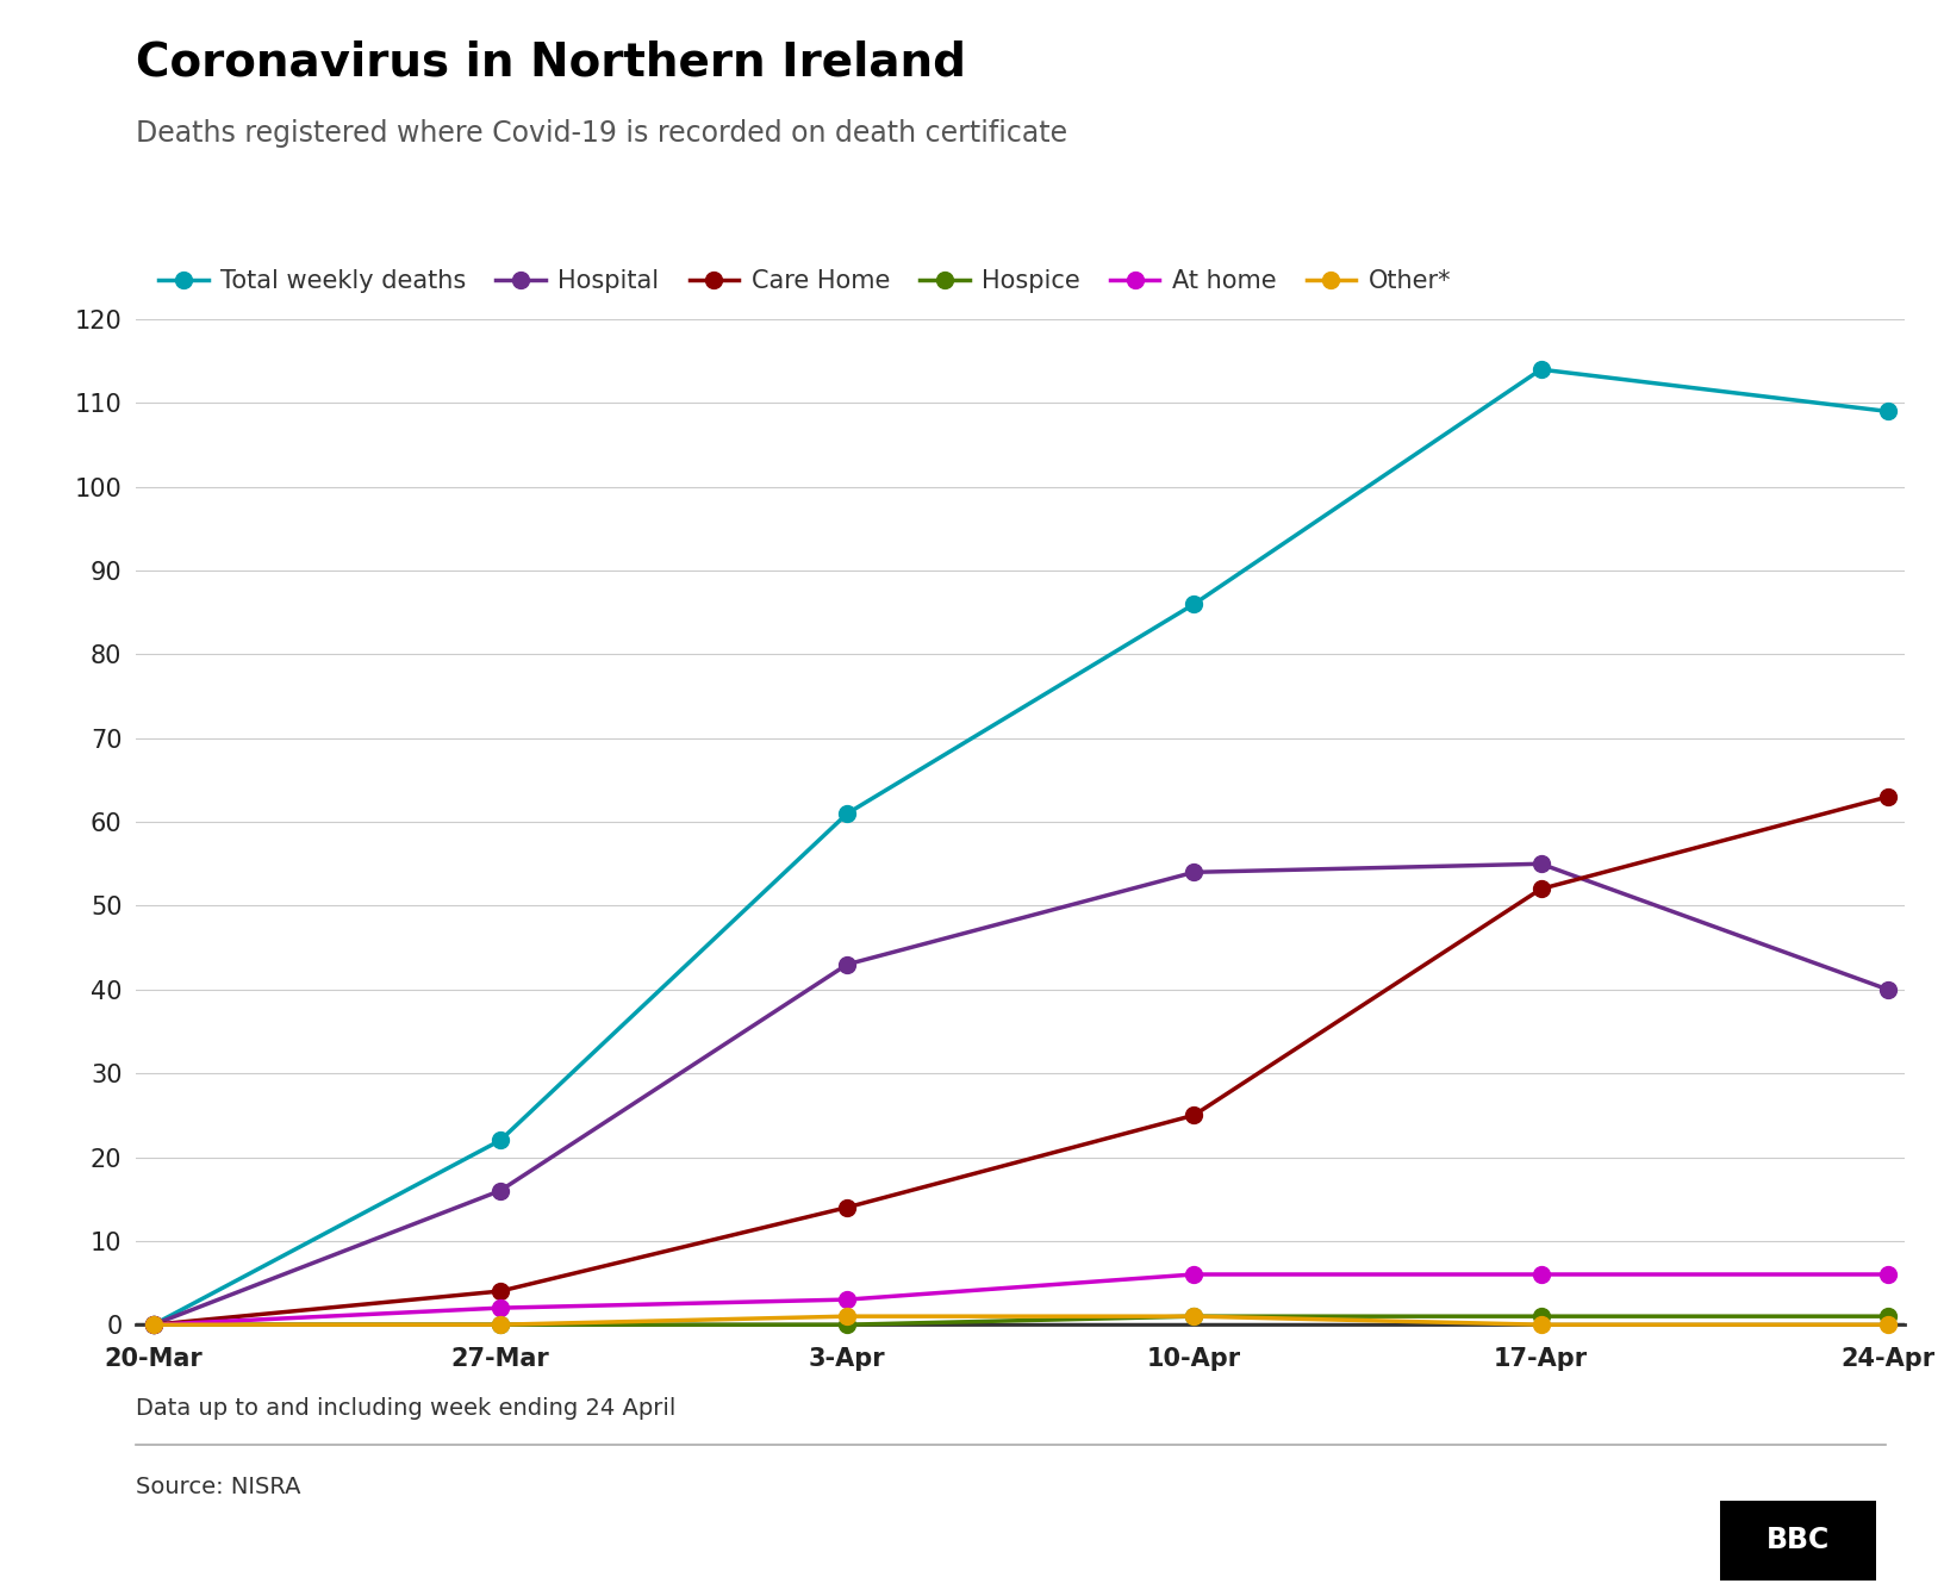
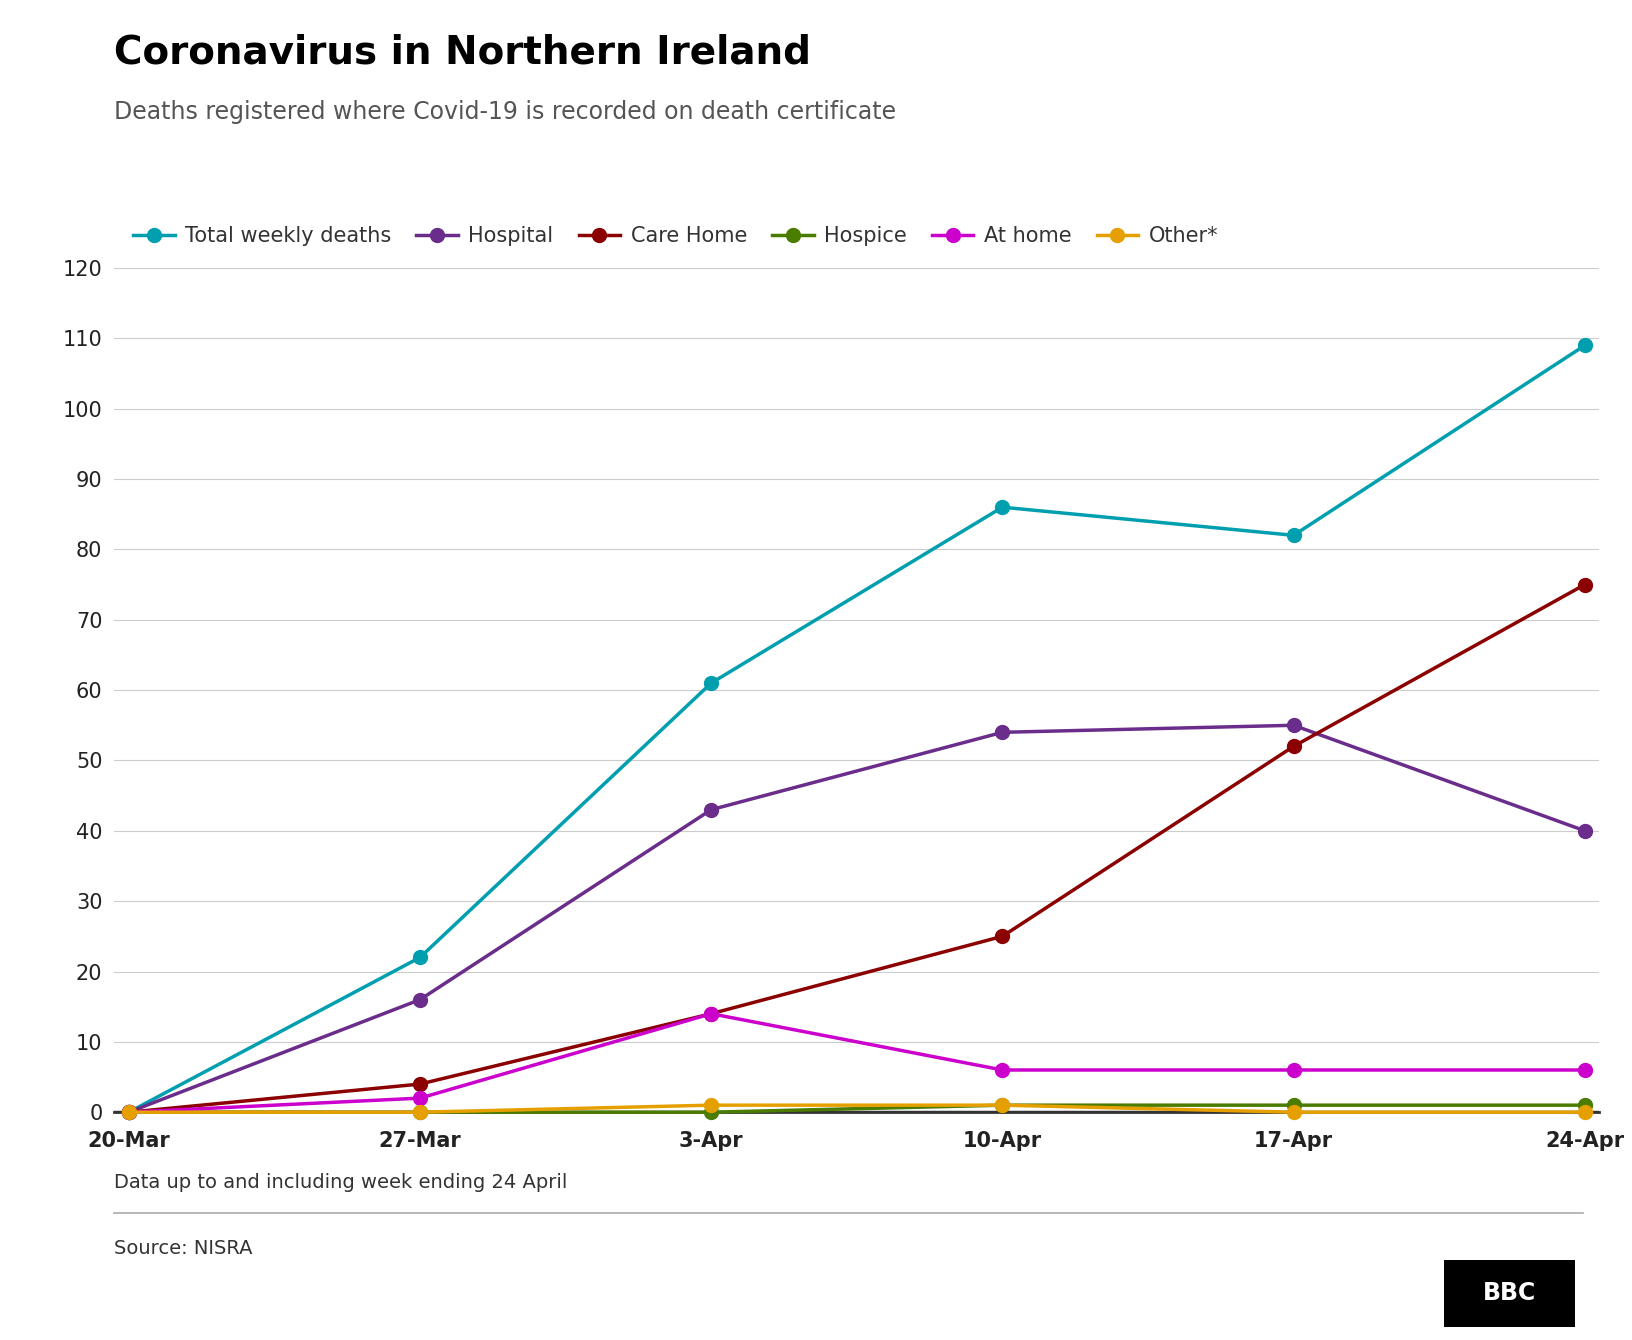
At home/3-Apr: 3 -> 14
Total weekly deaths/17-Apr: 114 -> 82
Care Home/24-Apr: 63 -> 75
